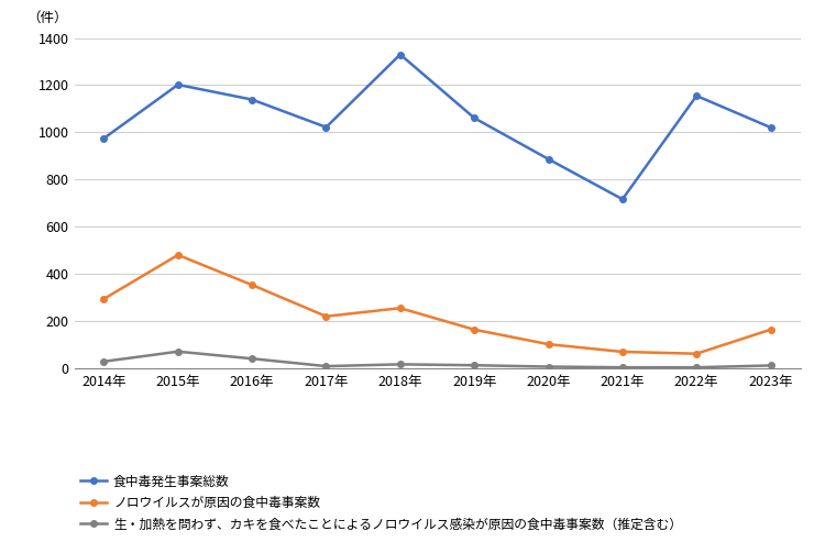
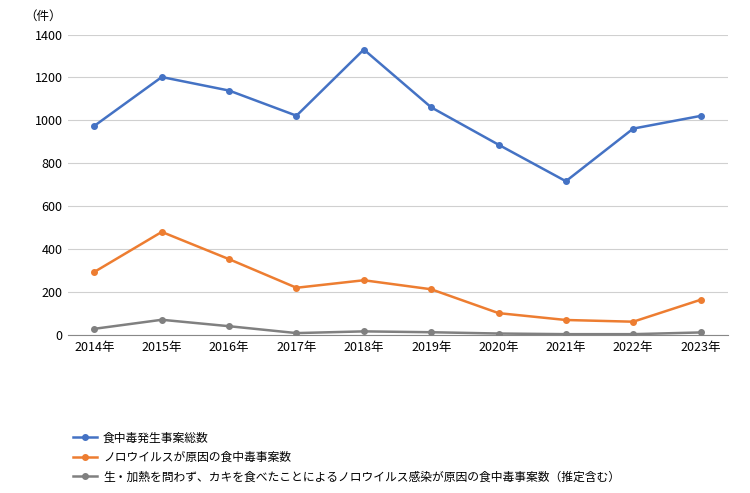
ノロウイルスが原因の食中毒事案数/2019年: 165 -> 214
食中毒発生事案総数/2022年: 1155 -> 962
